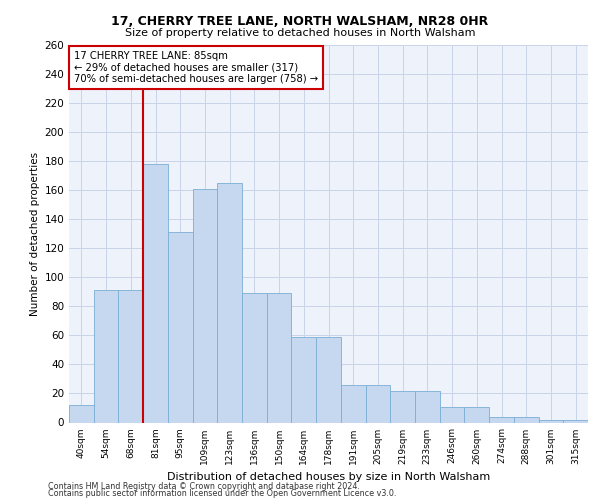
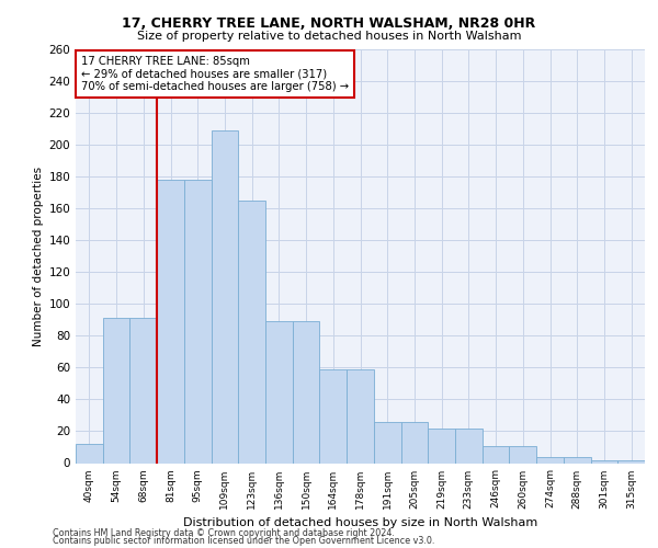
95sqm: 131 -> 178
109sqm: 161 -> 209
